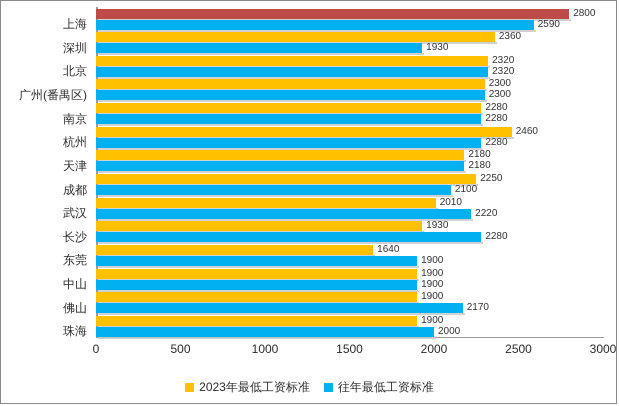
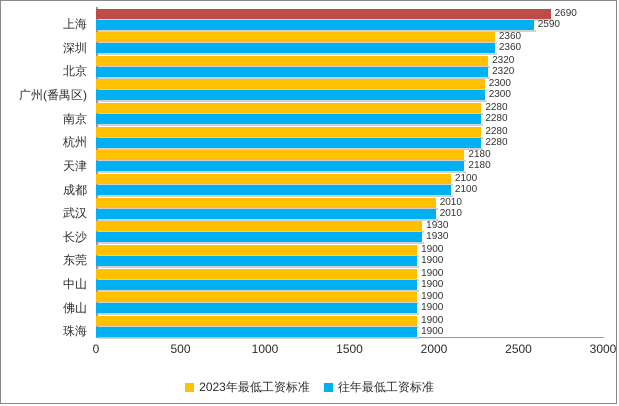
2023年最低工资标准/上海: 2800 -> 2690
往年最低工资标准/深圳: 1930 -> 2360
2023年最低工资标准/杭州: 2460 -> 2280
2023年最低工资标准/成都: 2250 -> 2100
往年最低工资标准/武汉: 2220 -> 2010
往年最低工资标准/长沙: 2280 -> 1930
2023年最低工资标准/东莞: 1640 -> 1900
往年最低工资标准/佛山: 2170 -> 1900
往年最低工资标准/珠海: 2000 -> 1900
